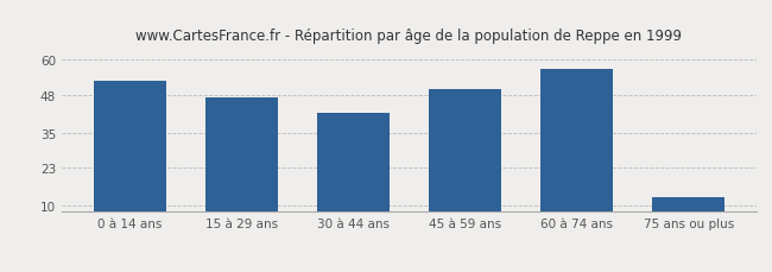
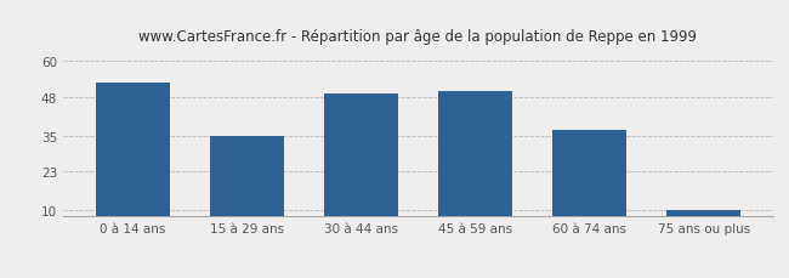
15 à 29 ans: 47 -> 35
30 à 44 ans: 42 -> 49
60 à 74 ans: 57 -> 37
75 ans ou plus: 13 -> 10
